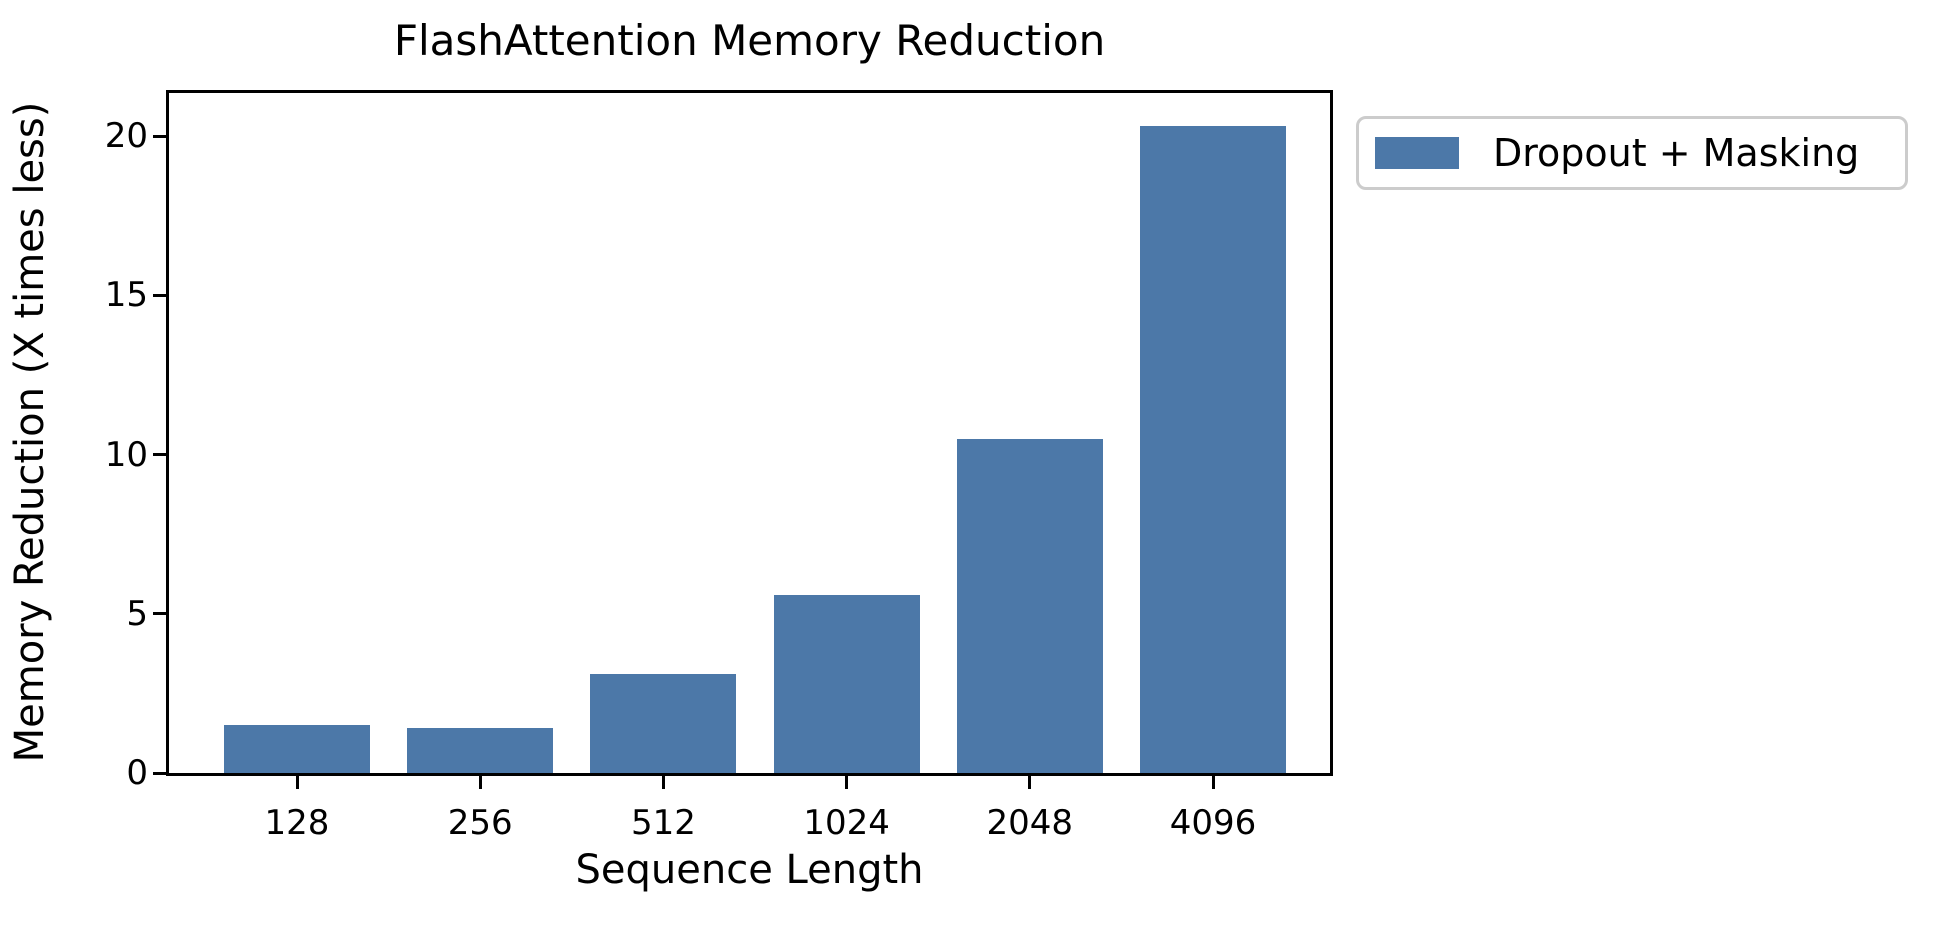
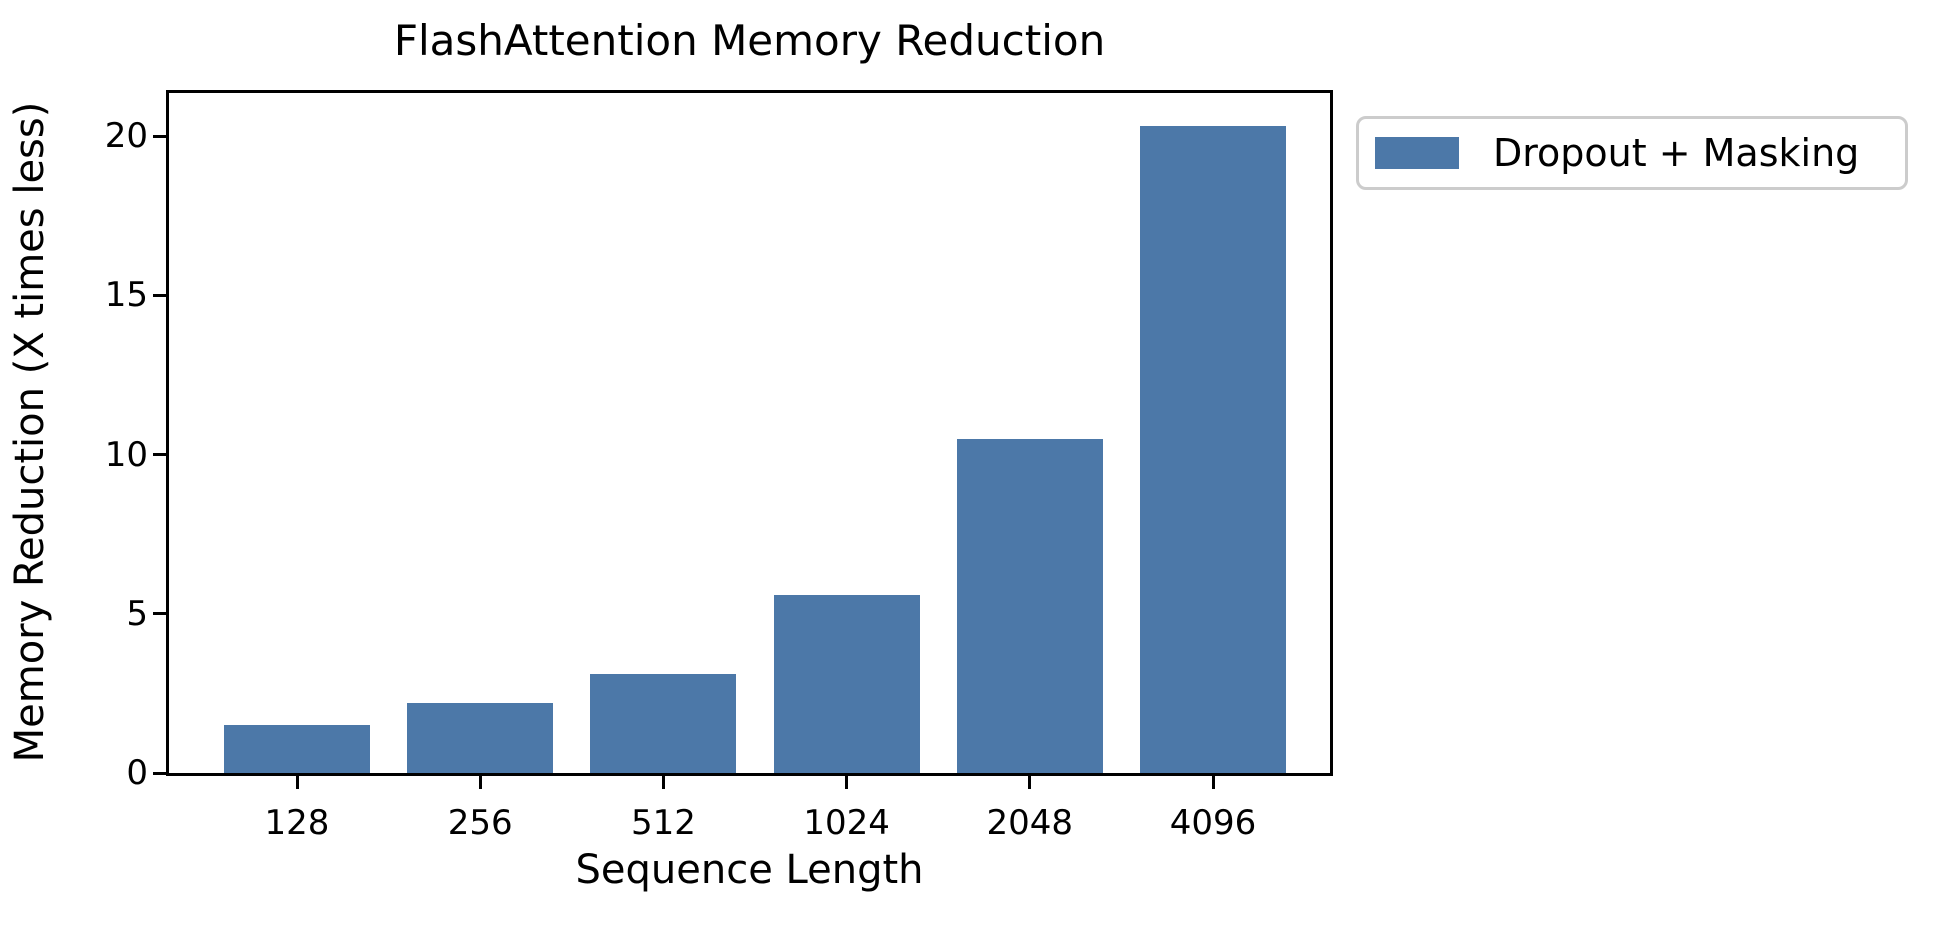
256: 1.4 -> 2.2
